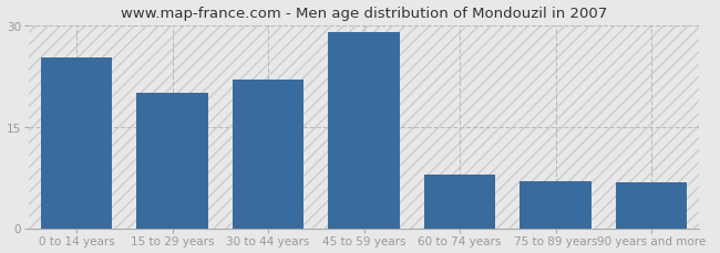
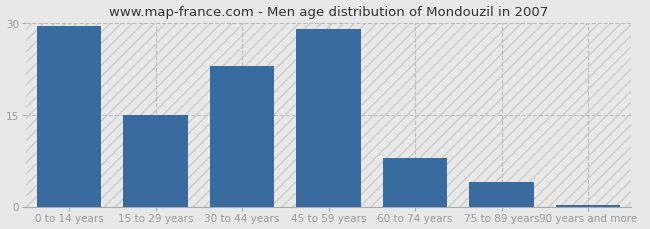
0 to 14 years: 25.2 -> 29.5
15 to 29 years: 20.0 -> 15.0
30 to 44 years: 22.0 -> 23.0
75 to 89 years: 7.0 -> 4.0
90 years and more: 6.8 -> 0.3
